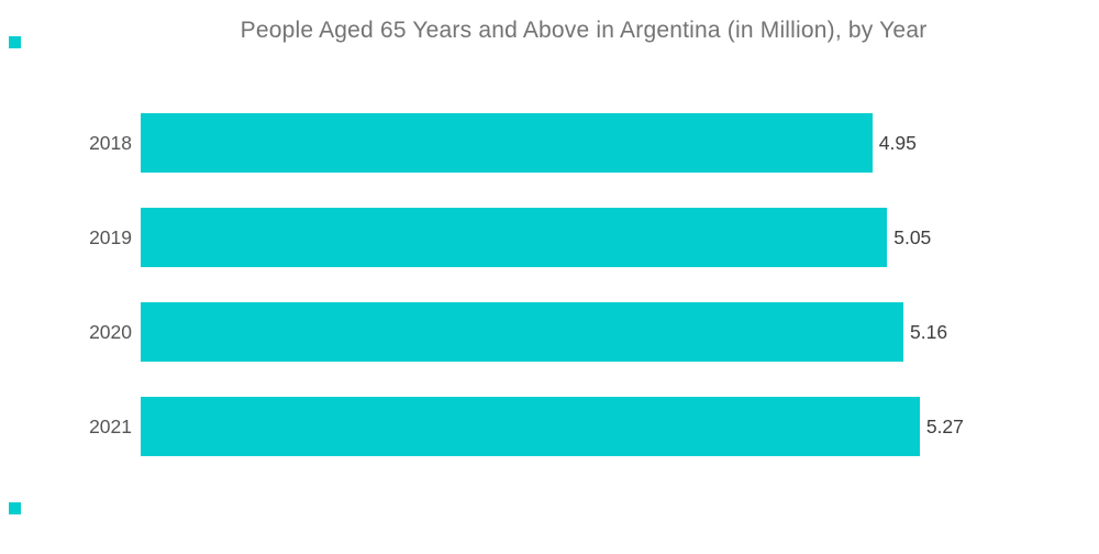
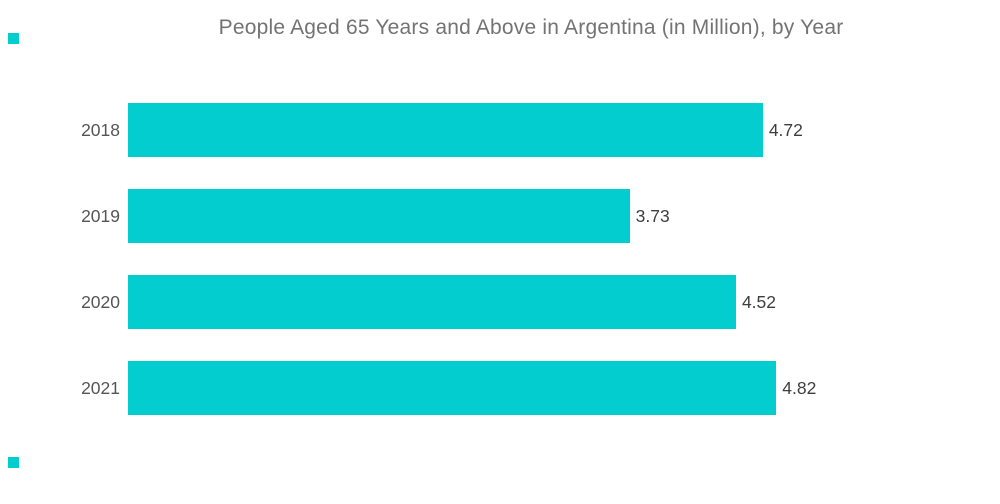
2018: 4.95 -> 4.72
2019: 5.05 -> 3.73
2020: 5.16 -> 4.52
2021: 5.27 -> 4.82
